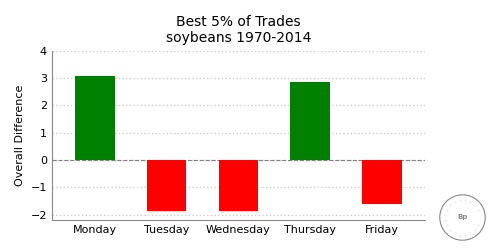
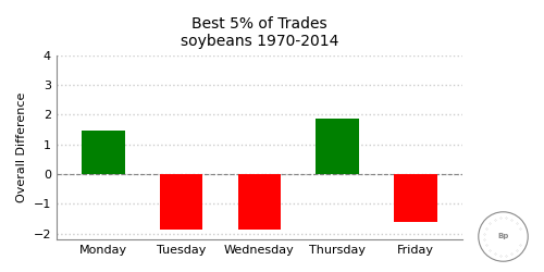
Monday: 3.07 -> 1.45
Thursday: 2.85 -> 1.85
